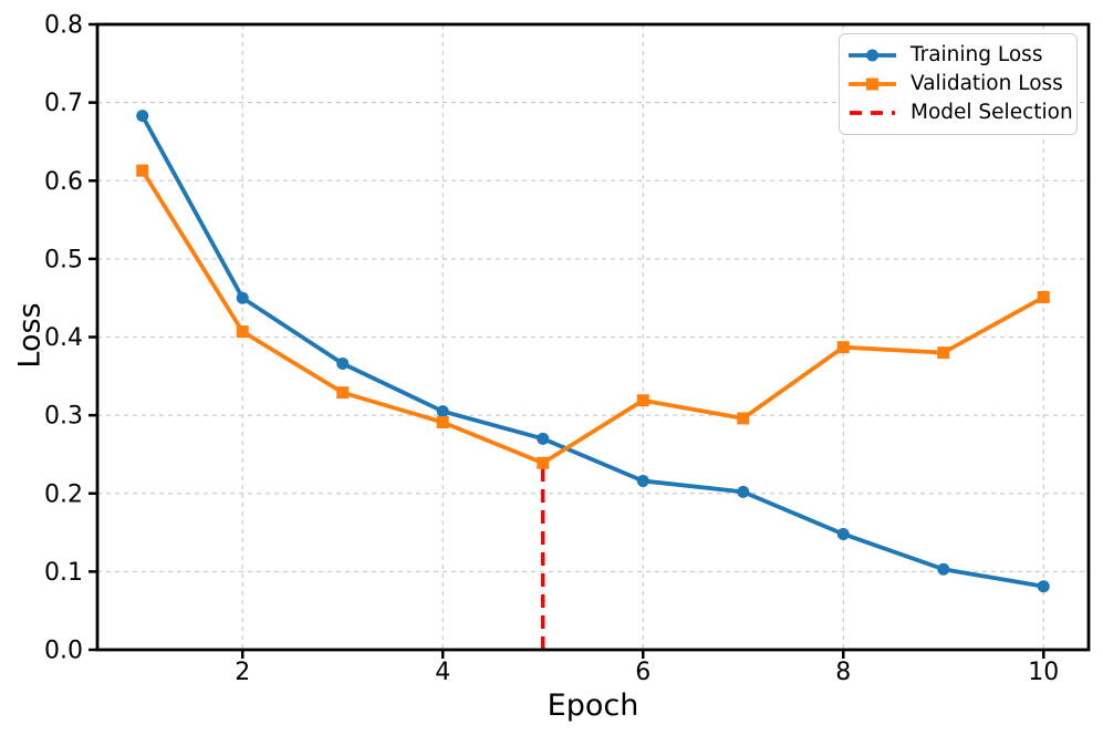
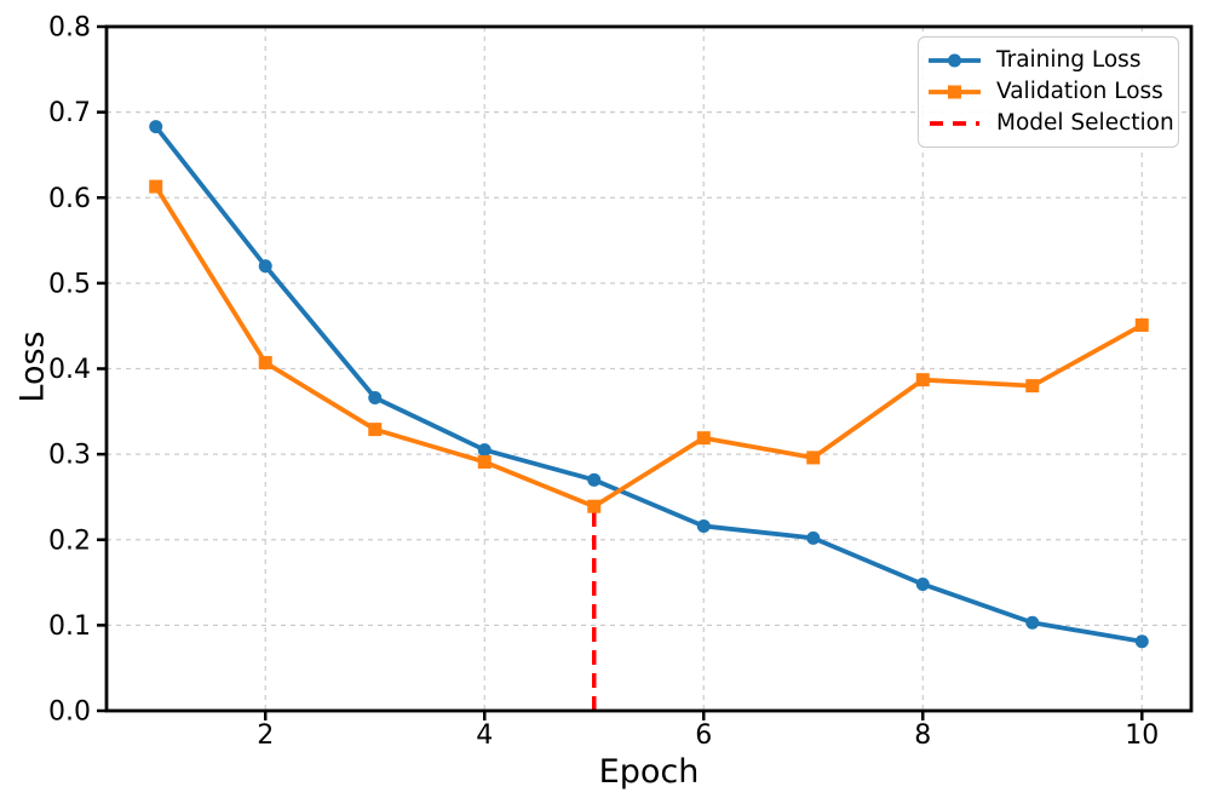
Training Loss/2: 0.45 -> 0.52
